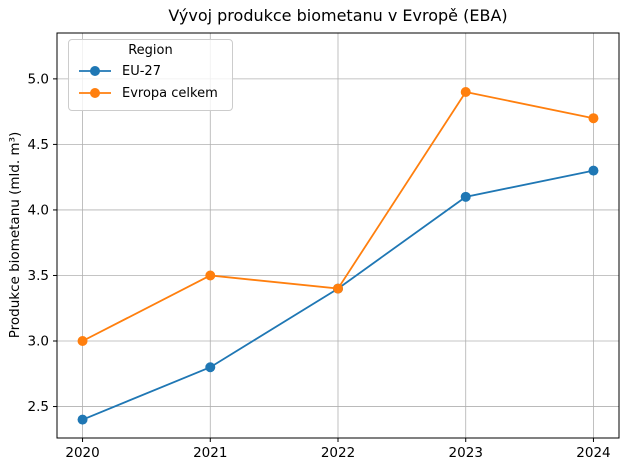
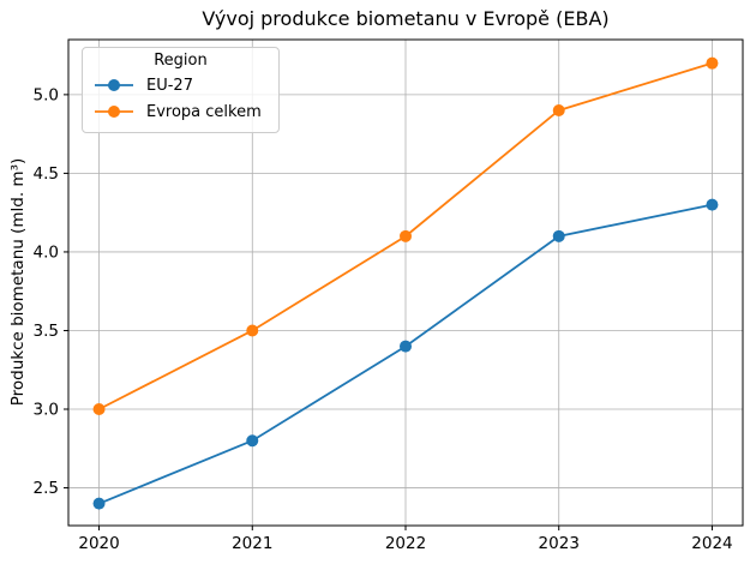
Evropa celkem/2022: 3.4 -> 4.1
Evropa celkem/2024: 4.7 -> 5.2
